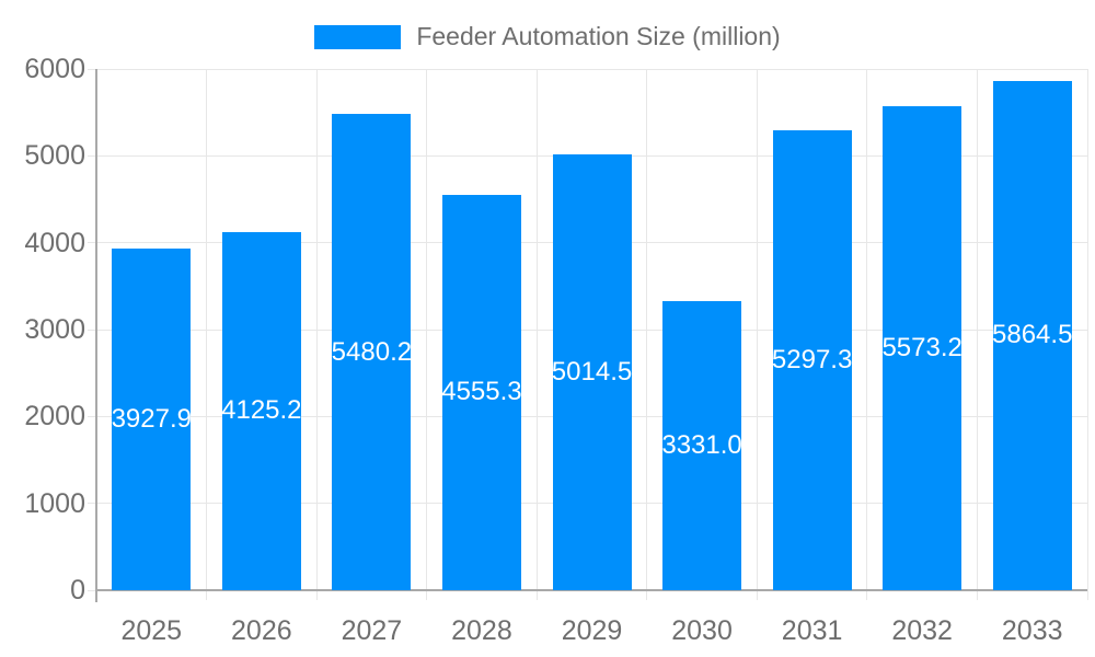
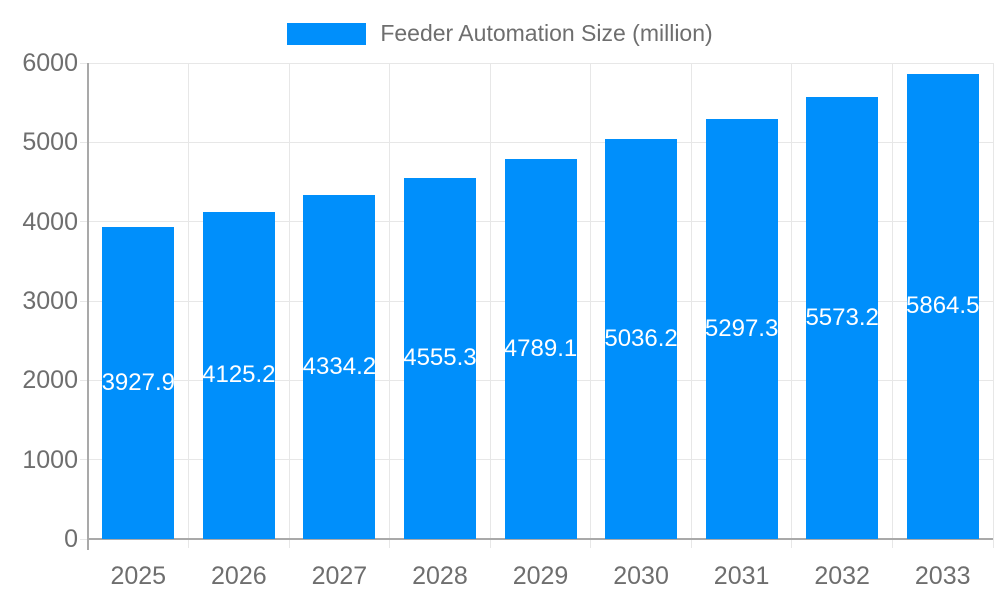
2027: 5480.2 -> 4334.2
2029: 5014.5 -> 4789.1
2030: 3331.0 -> 5036.2
